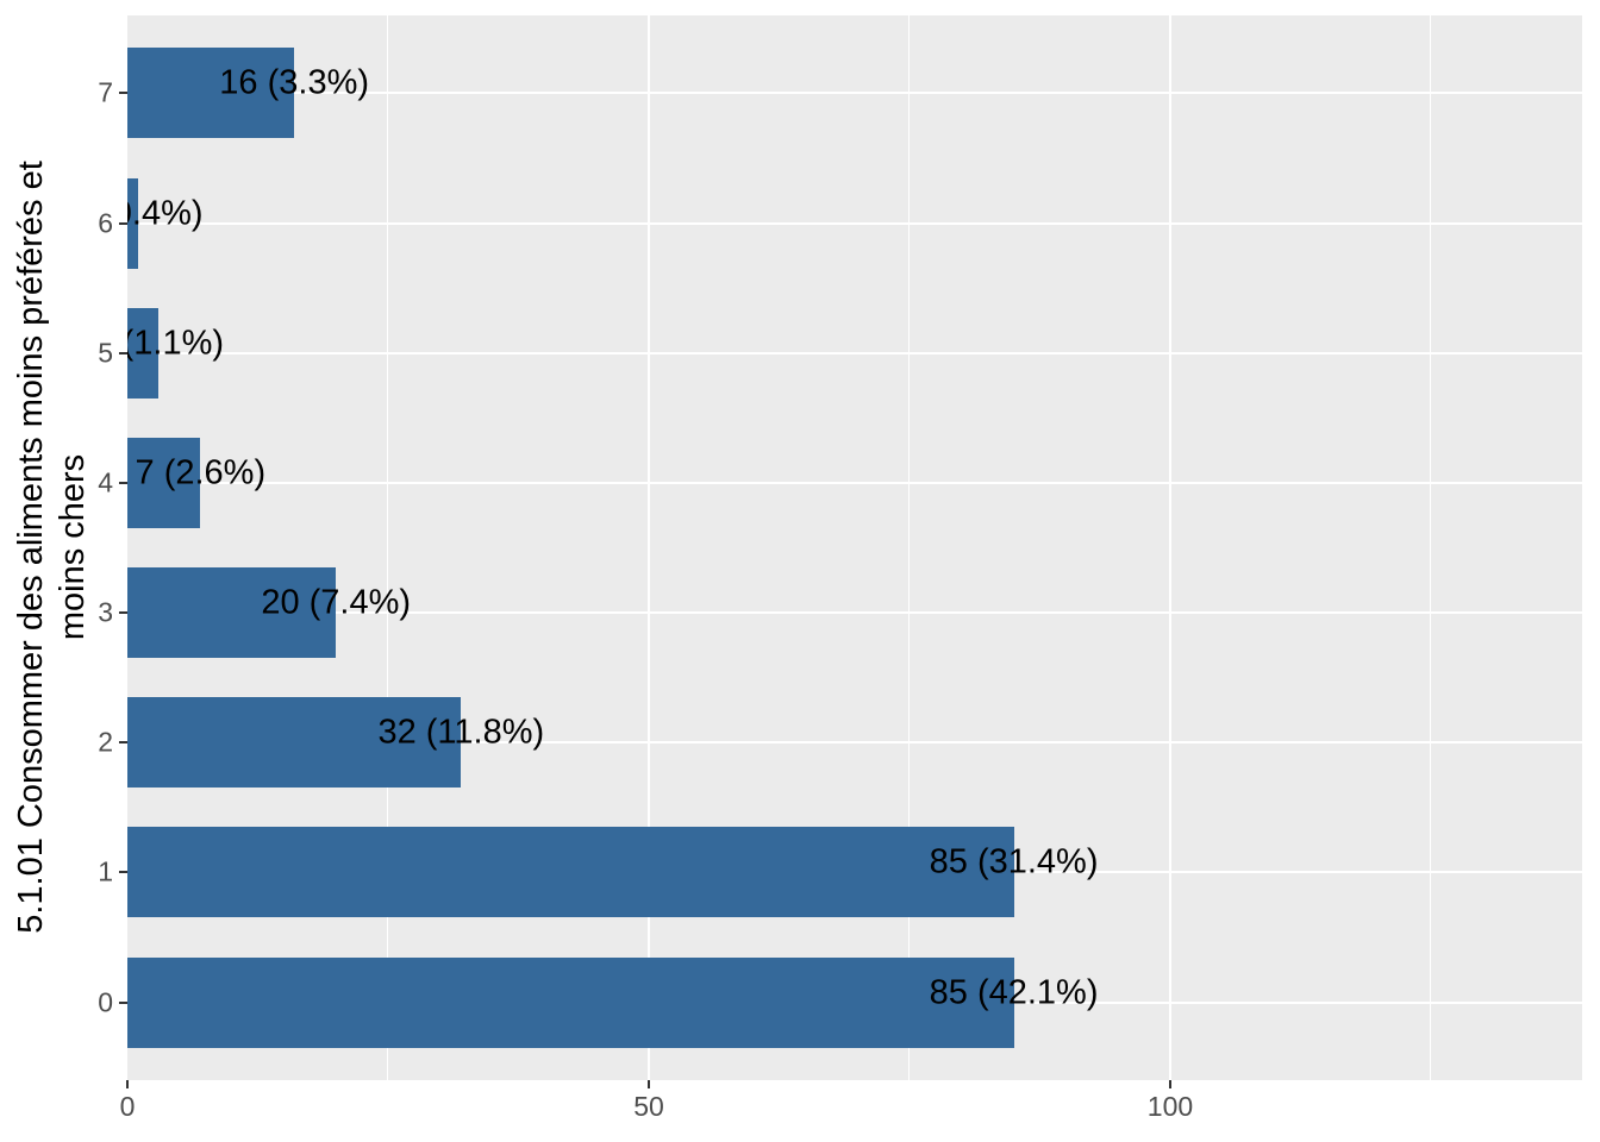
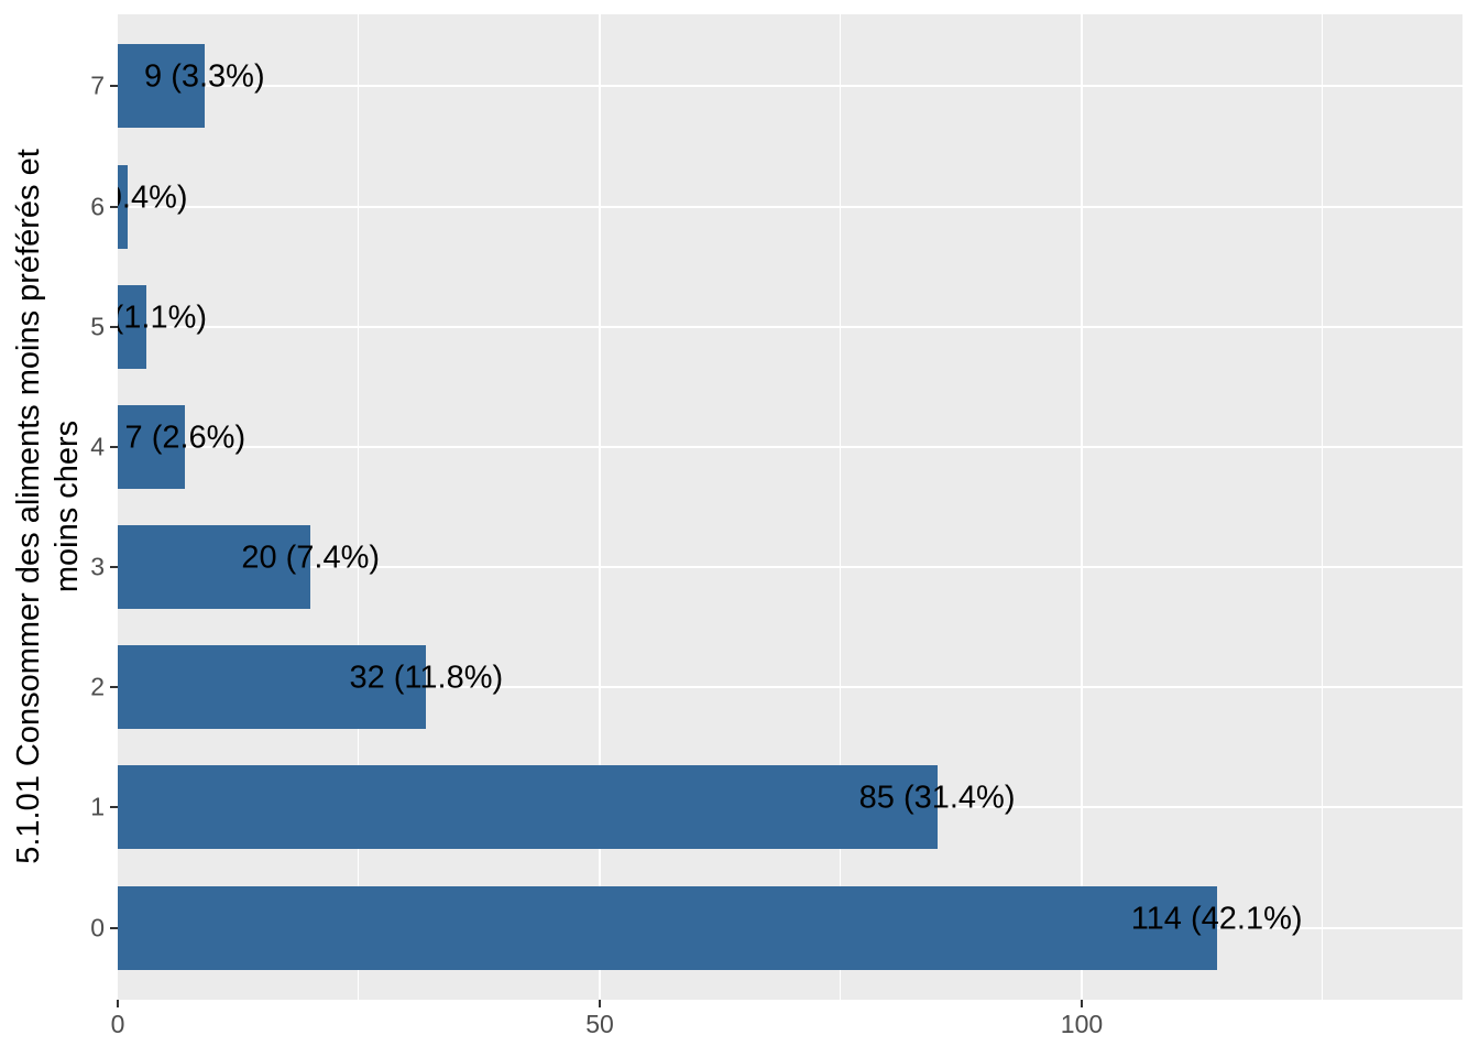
7: 16 -> 9
0: 85 -> 114
